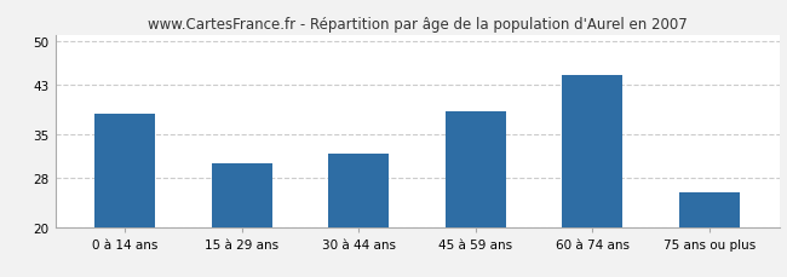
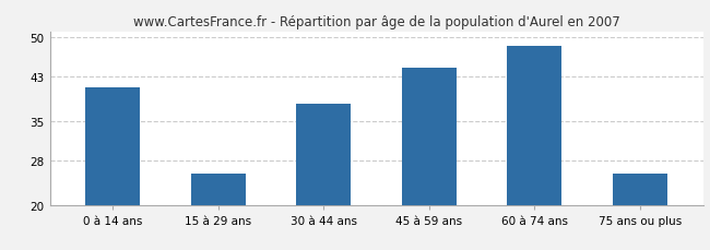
0 à 14 ans: 38.2 -> 41.0
15 à 29 ans: 30.2 -> 25.5
30 à 44 ans: 31.8 -> 38.0
45 à 59 ans: 38.6 -> 44.5
60 à 74 ans: 44.6 -> 48.5
